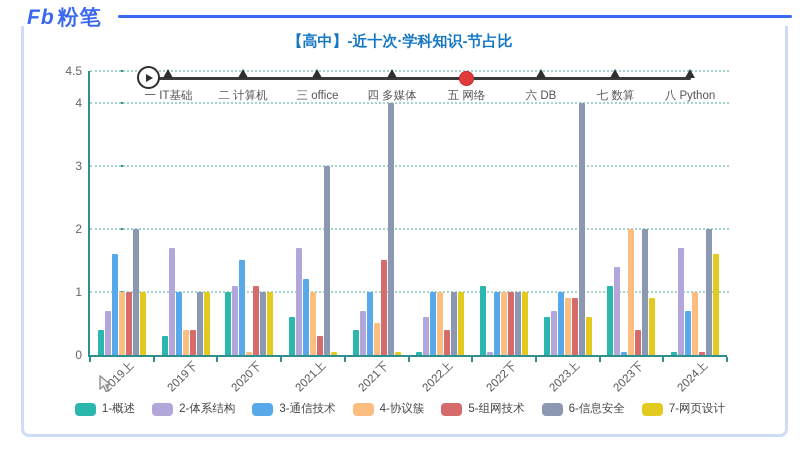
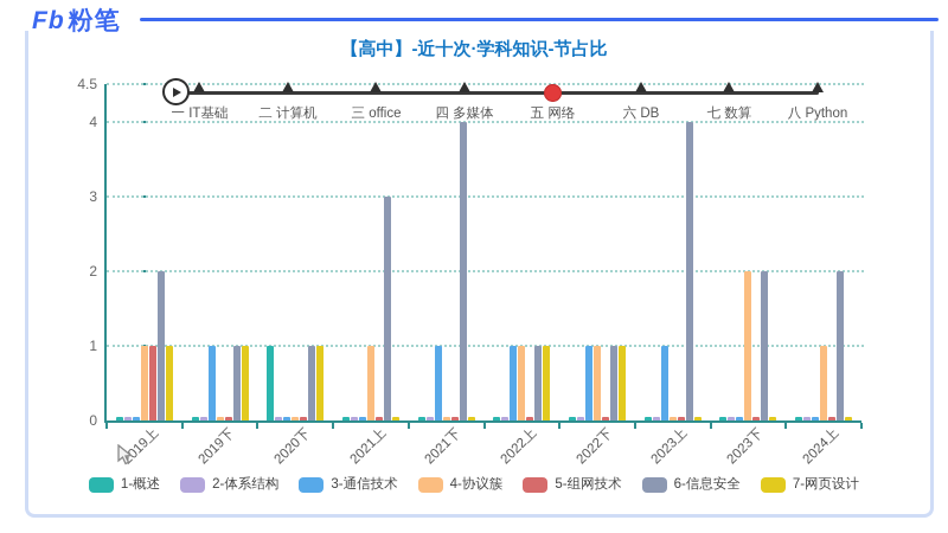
1-概述/2019上: 0.4 -> 0.1
2-体系结构/2019上: 0.7 -> 0.1
3-通信技术/2019上: 1.6 -> 0.1
1-概述/2019下: 0.3 -> 0.1
2-体系结构/2019下: 1.7 -> 0.1
4-协议簇/2019下: 0.4 -> 0.1
5-组网技术/2019下: 0.4 -> 0.1
2-体系结构/2020下: 1.1 -> 0.1
3-通信技术/2020下: 1.5 -> 0.1
5-组网技术/2020下: 1.1 -> 0.1
1-概述/2021上: 0.6 -> 0.1
2-体系结构/2021上: 1.7 -> 0.1
3-通信技术/2021上: 1.2 -> 0.1
5-组网技术/2021上: 0.3 -> 0.1
1-概述/2021下: 0.4 -> 0.1
2-体系结构/2021下: 0.7 -> 0.1
4-协议簇/2021下: 0.5 -> 0.1
5-组网技术/2021下: 1.5 -> 0.1
2-体系结构/2022上: 0.6 -> 0.1
5-组网技术/2022上: 0.4 -> 0.1
1-概述/2022下: 1.1 -> 0.1
5-组网技术/2022下: 1.0 -> 0.1
1-概述/2023上: 0.6 -> 0.1
2-体系结构/2023上: 0.7 -> 0.1
4-协议簇/2023上: 0.9 -> 0.1
5-组网技术/2023上: 0.9 -> 0.1
7-网页设计/2023上: 0.6 -> 0.1
1-概述/2023下: 1.1 -> 0.1
2-体系结构/2023下: 1.4 -> 0.1
5-组网技术/2023下: 0.4 -> 0.1
7-网页设计/2023下: 0.9 -> 0.1
2-体系结构/2024上: 1.7 -> 0.1
3-通信技术/2024上: 0.7 -> 0.1
7-网页设计/2024上: 1.6 -> 0.1
